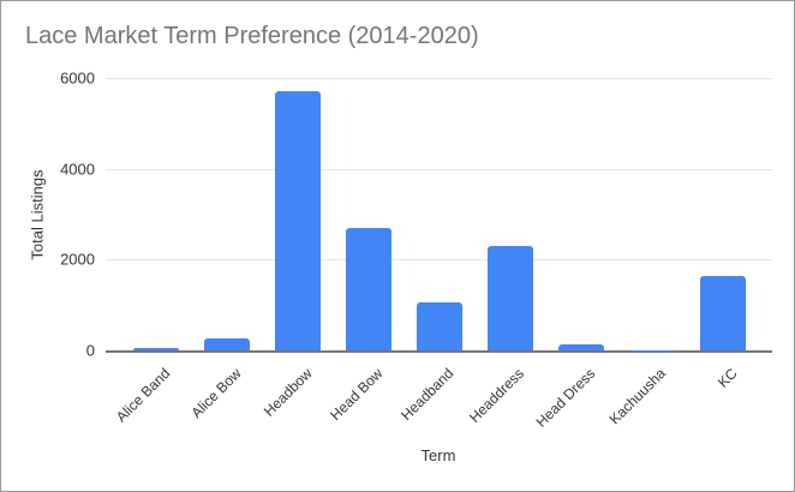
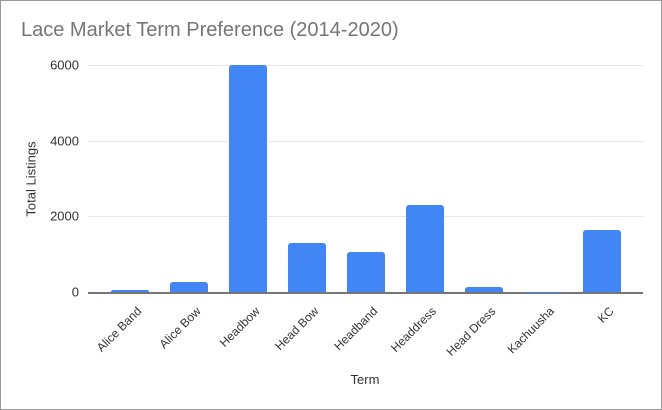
Headbow: 5700 -> 6000
Head Bow: 2700 -> 1300
